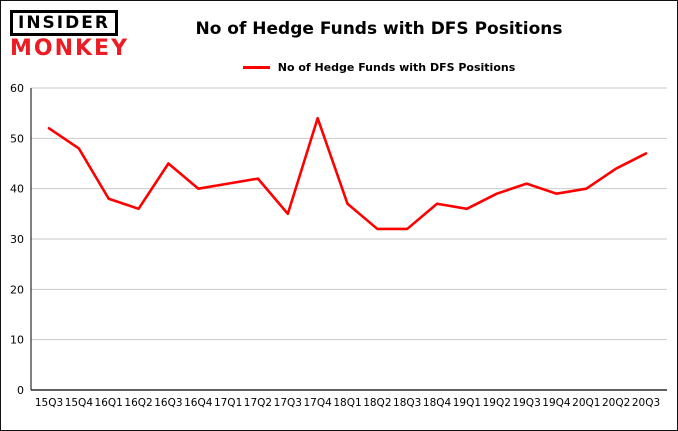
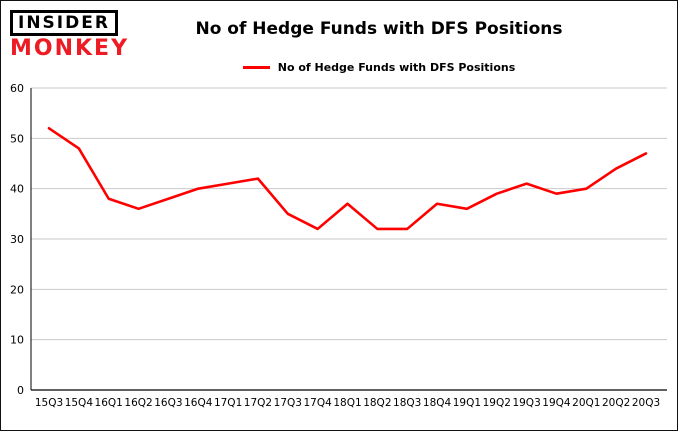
16Q3: 45 -> 38
17Q4: 54 -> 32
